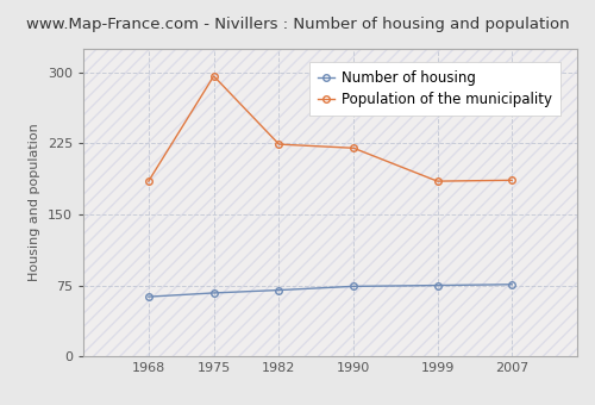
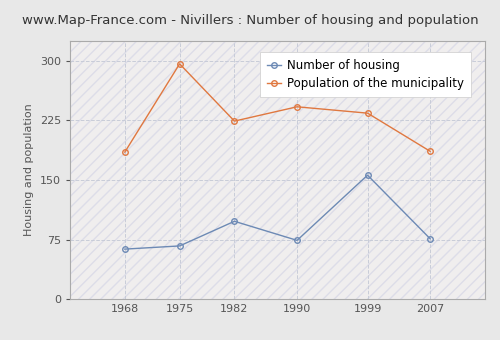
Number of housing/1982: 70 -> 98
Population of the municipality/1990: 220 -> 242
Number of housing/1999: 75 -> 156
Population of the municipality/1999: 185 -> 234
